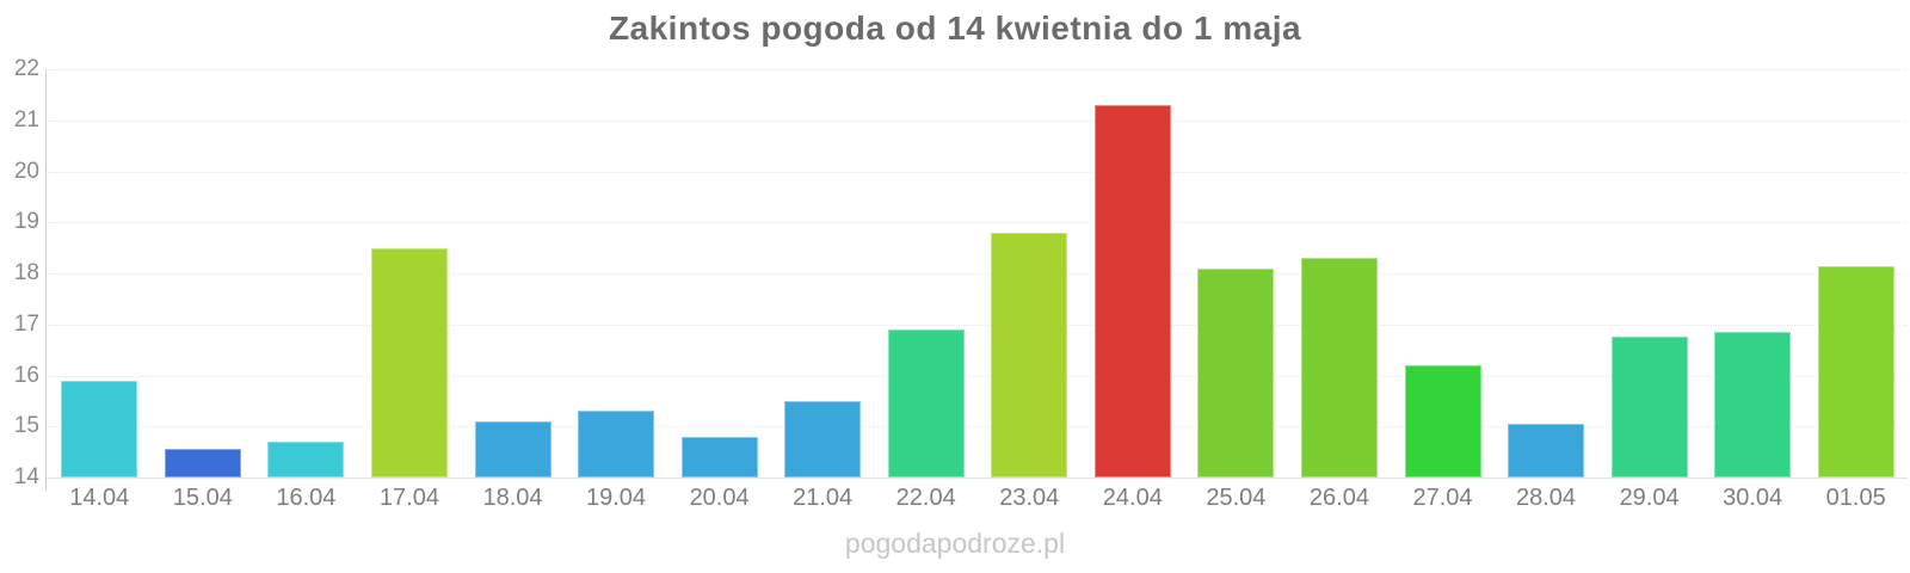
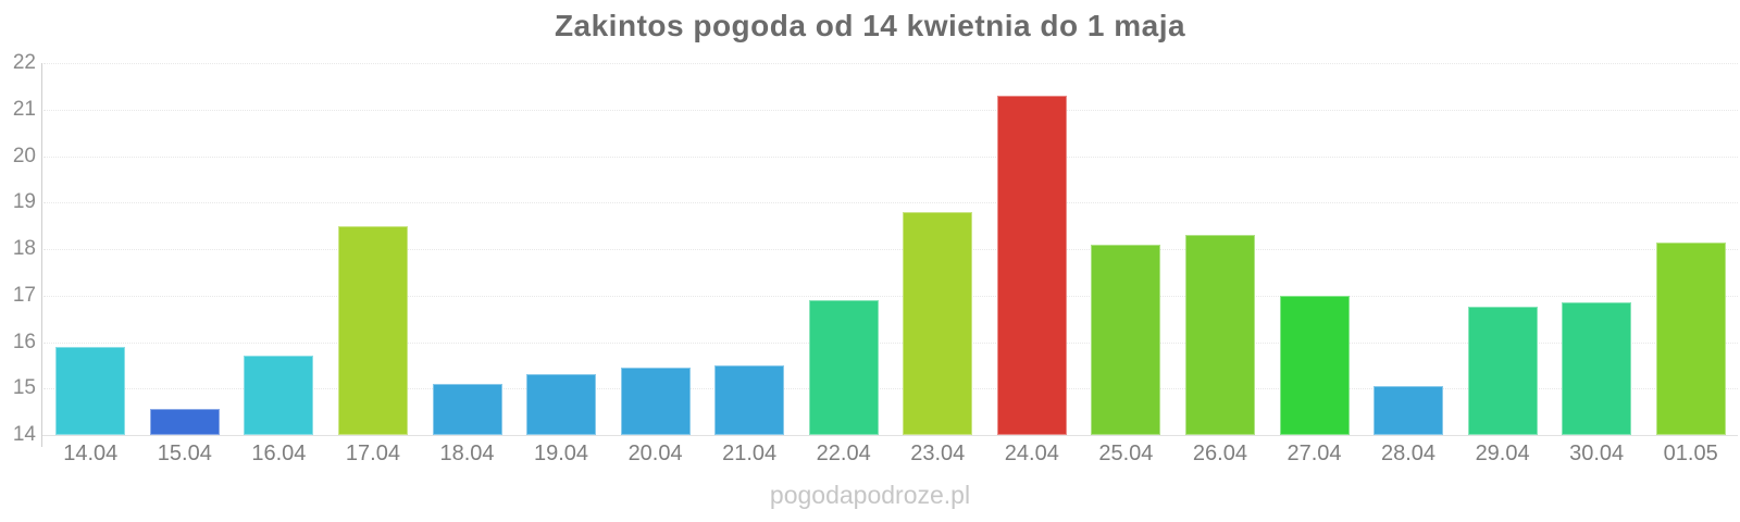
16.04: 14.7 -> 15.7
20.04: 14.8 -> 15.4
27.04: 16.2 -> 17.0
